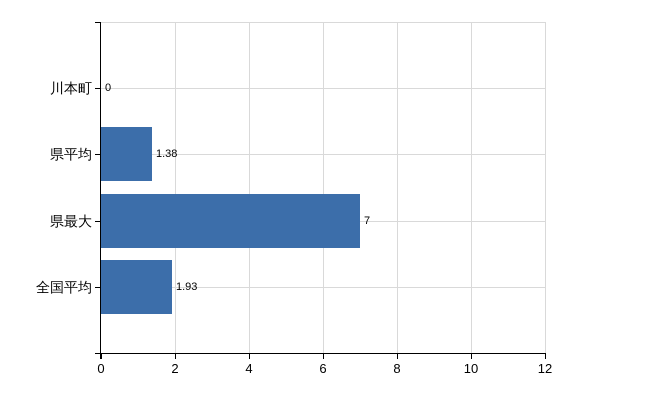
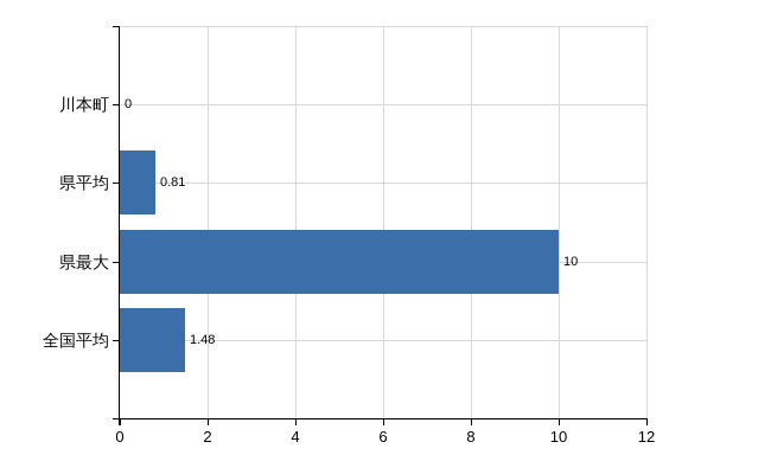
県平均: 1.38 -> 0.81
県最大: 7 -> 10
全国平均: 1.93 -> 1.48
